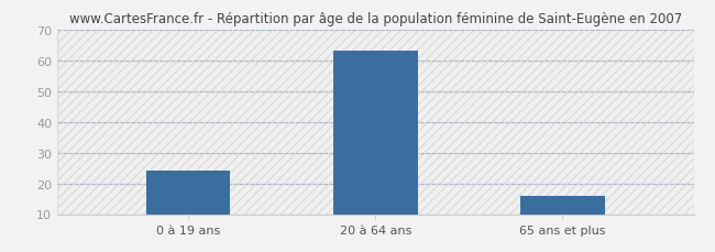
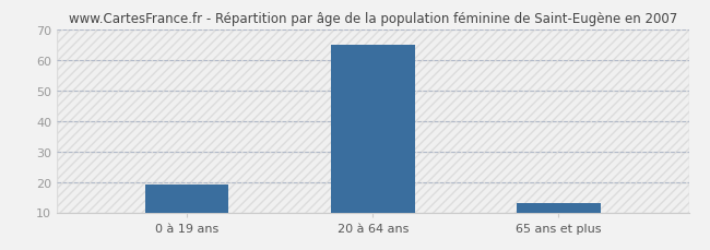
0 à 19 ans: 24 -> 19
20 à 64 ans: 63 -> 65
65 ans et plus: 16 -> 13
